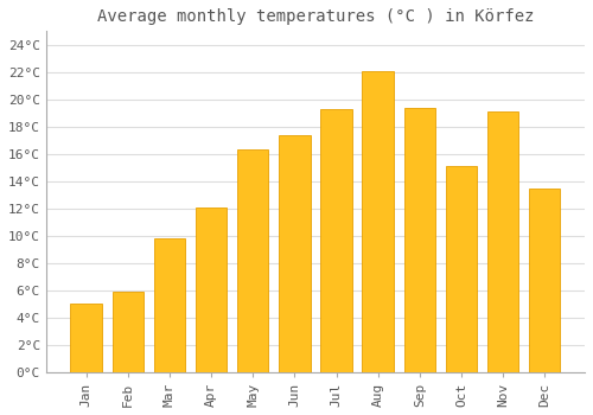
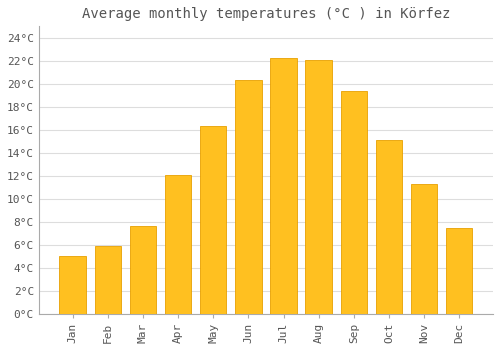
Mar: 9.8°C -> 7.6°C
Jun: 17.4°C -> 20.3°C
Jul: 19.3°C -> 22.2°C
Nov: 19.1°C -> 11.3°C
Dec: 13.5°C -> 7.5°C
